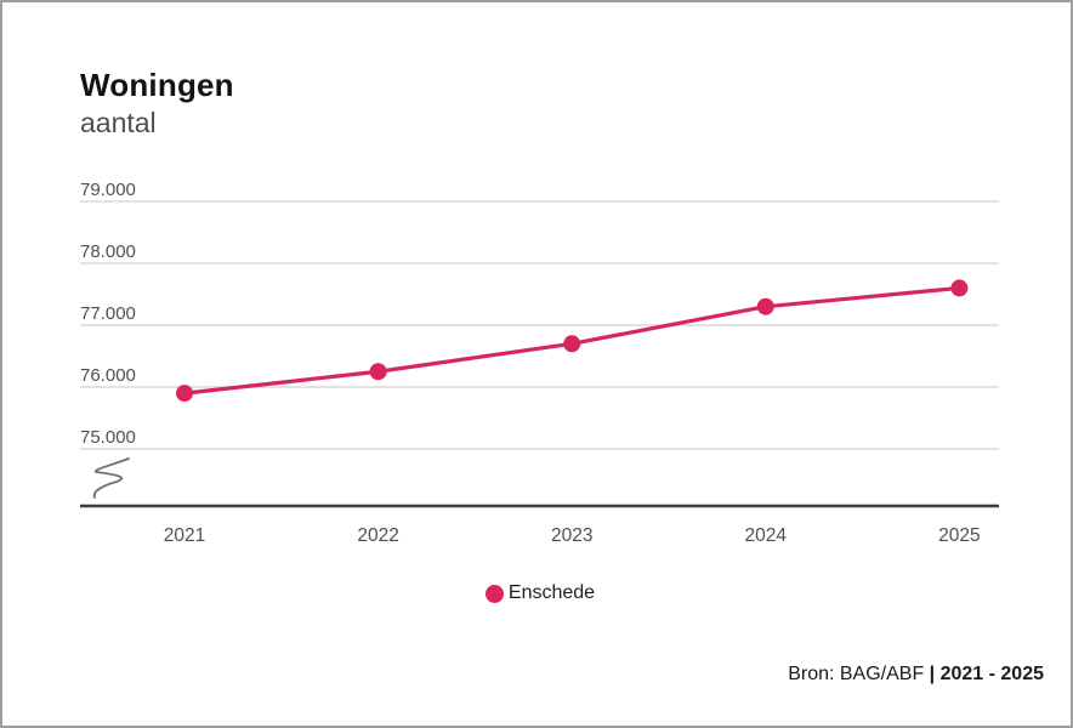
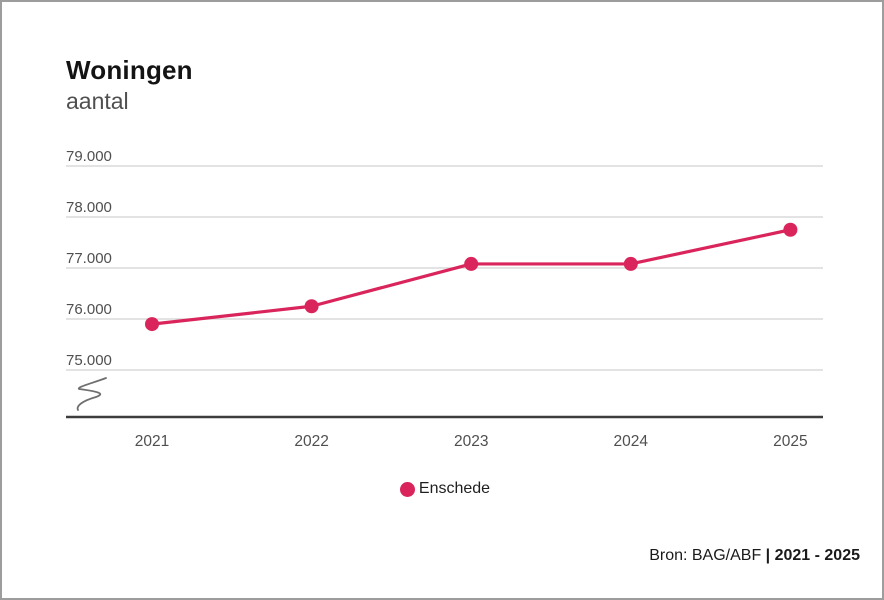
2023: 76700 -> 77100
2024: 77300 -> 77100
2025: 77600 -> 77800
